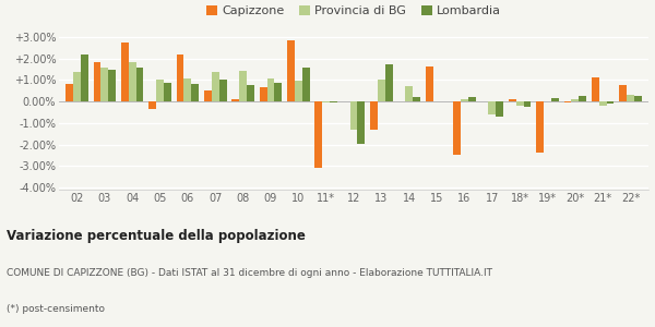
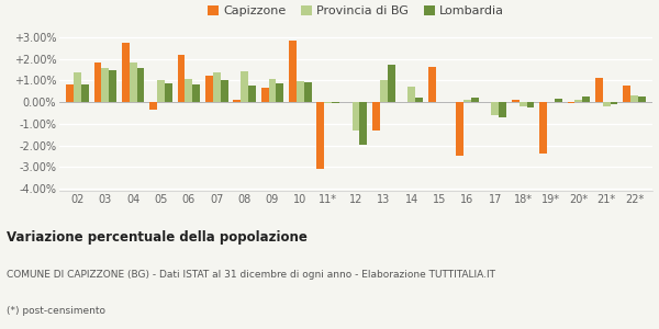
Lombardia/02: 2.2% -> 0.8%
Capizzone/07: 0.5% -> 1.2%
Lombardia/10: 1.6% -> 0.9%
